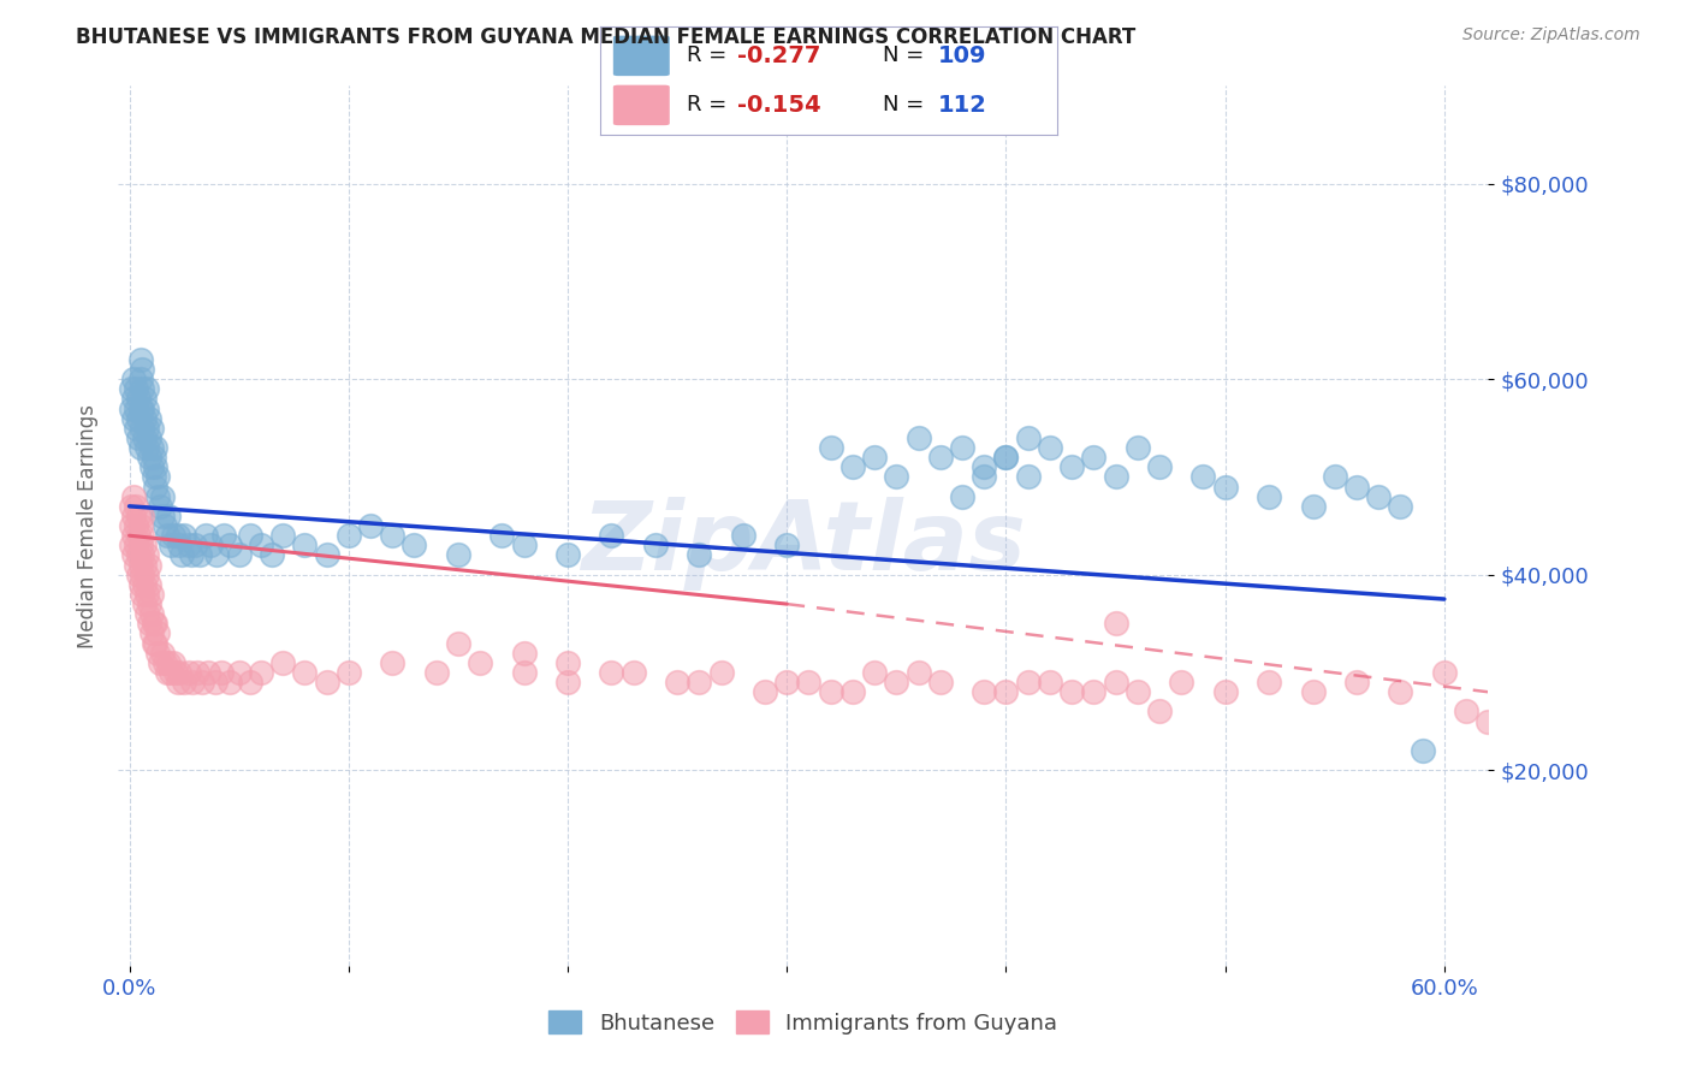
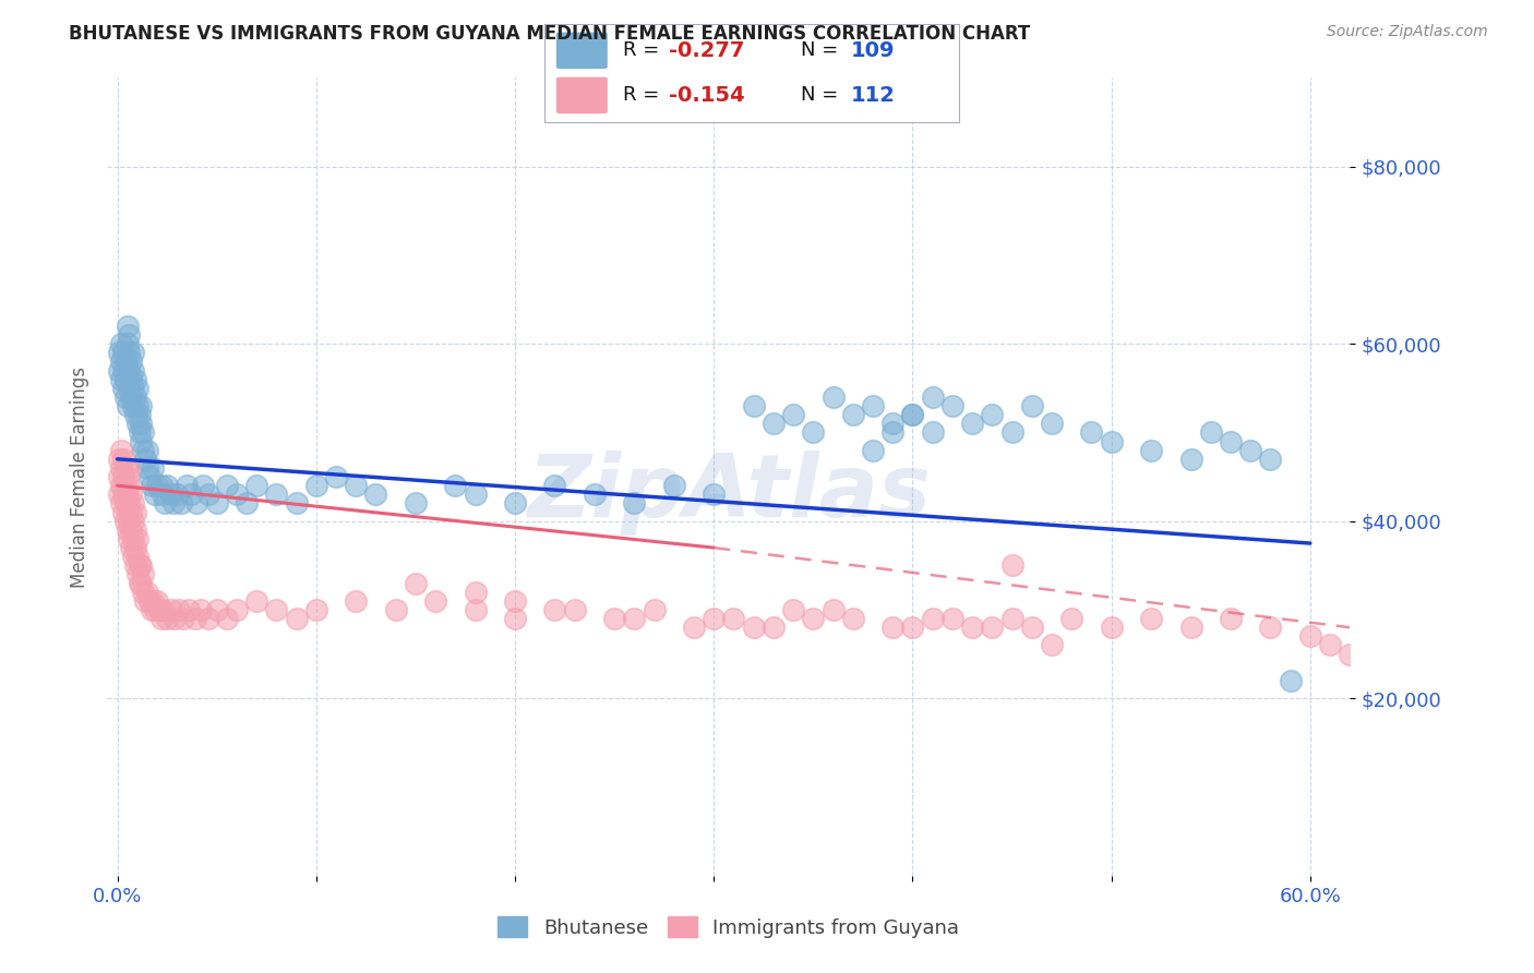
Immigrants from Guyana/60.0%: $30,000 -> $27,000
